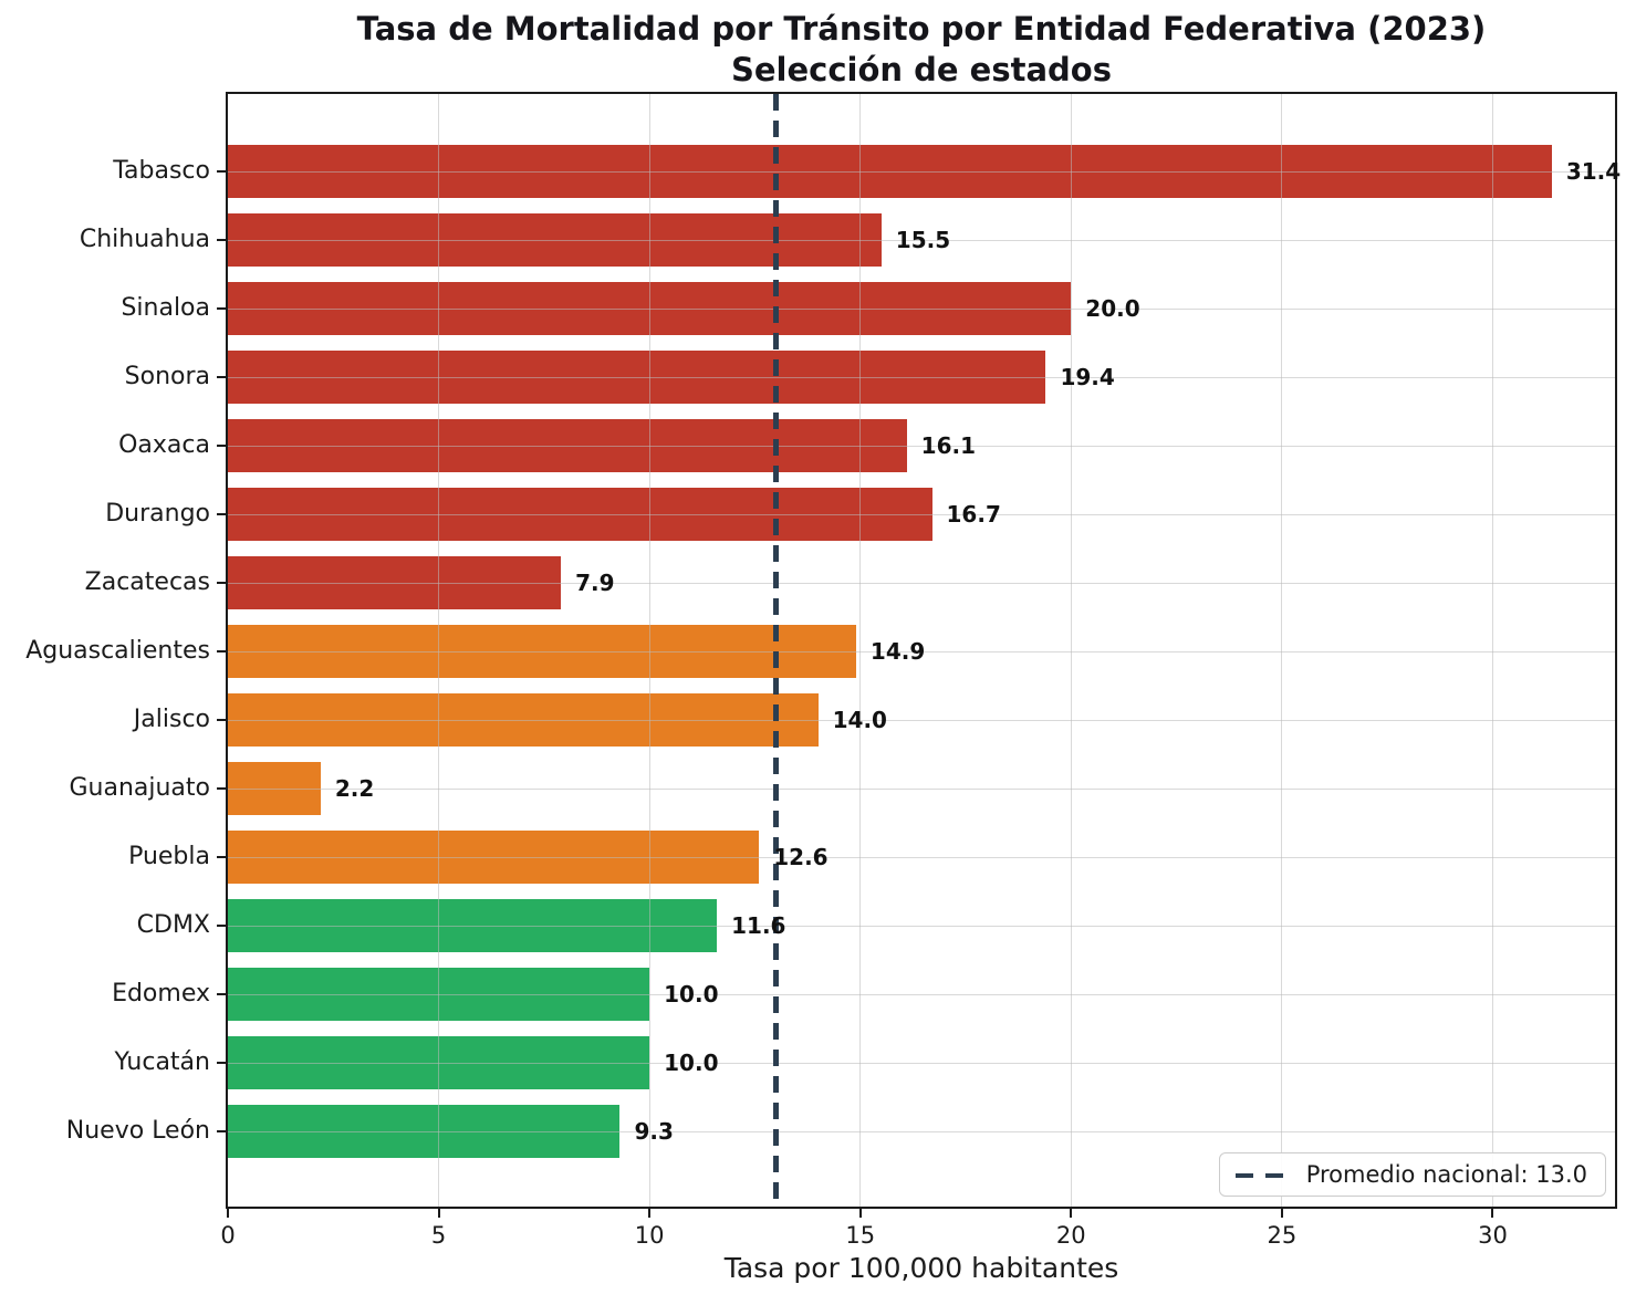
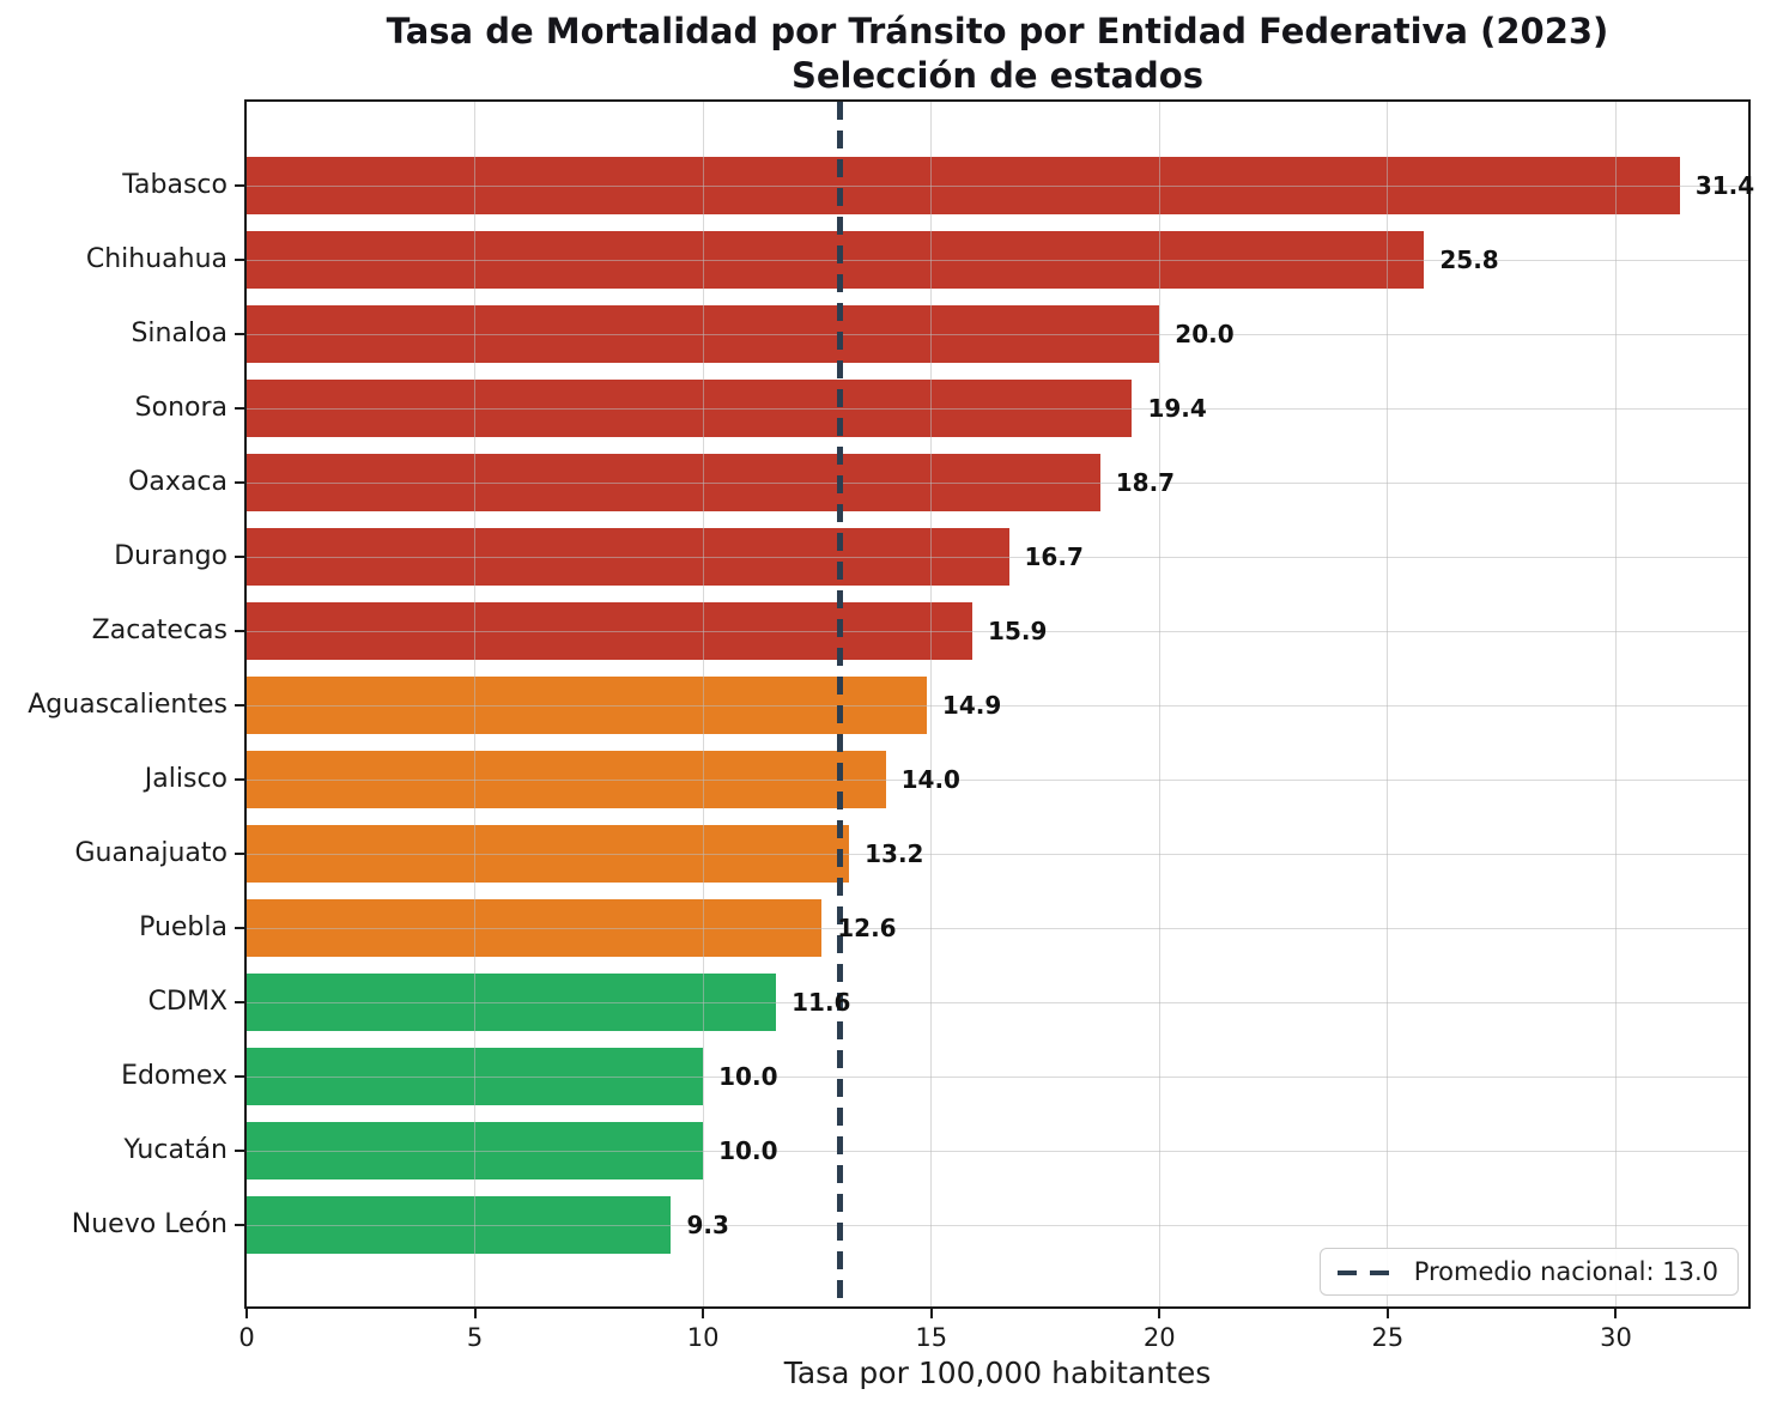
Chihuahua: 15.5 -> 25.8
Oaxaca: 16.1 -> 18.7
Zacatecas: 7.9 -> 15.9
Guanajuato: 2.2 -> 13.2
